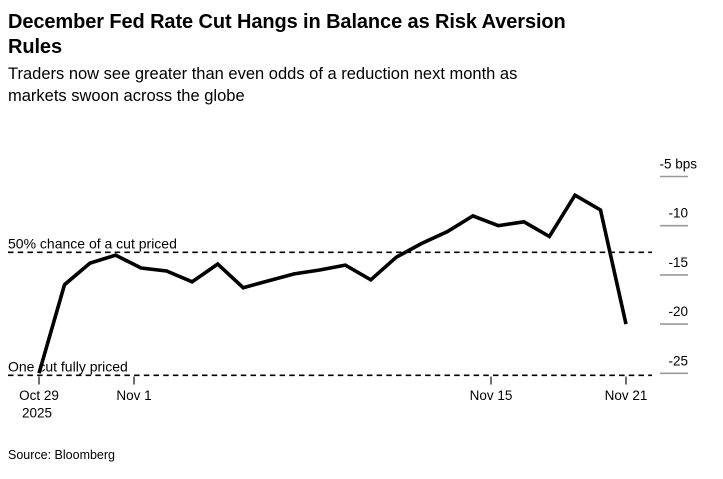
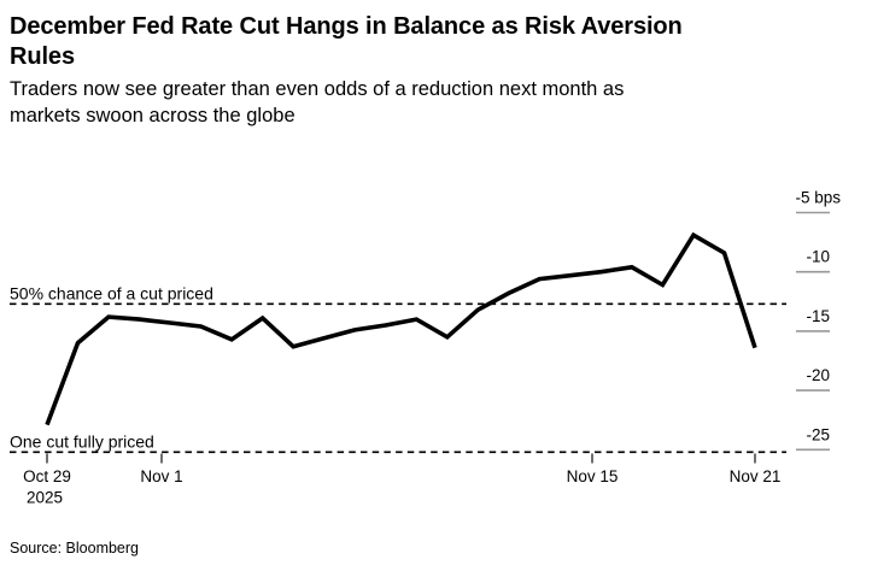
Oct 29: -25 -> -23
Nov 1: -13 -> -14
Nov 15: -9 -> -10
Nov 21: -20 -> -16
